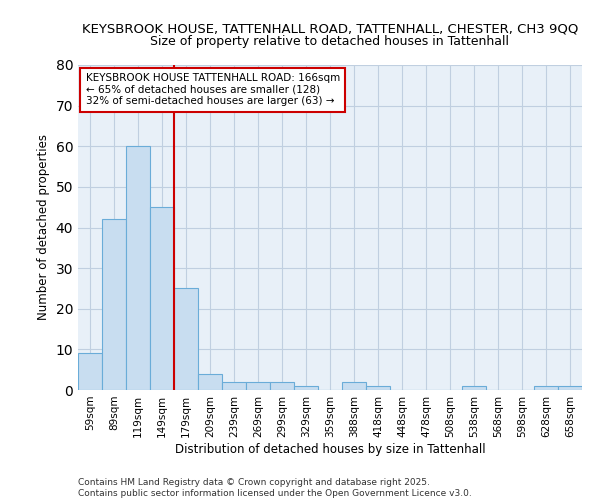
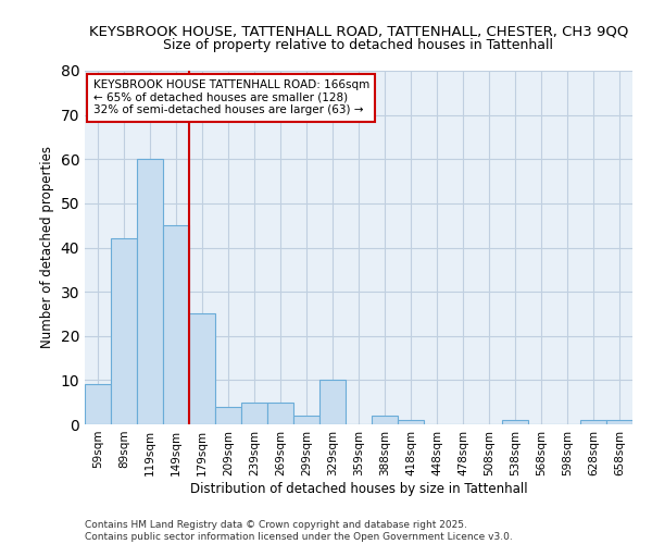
239sqm: 2 -> 5
269sqm: 2 -> 5
329sqm: 1 -> 10
